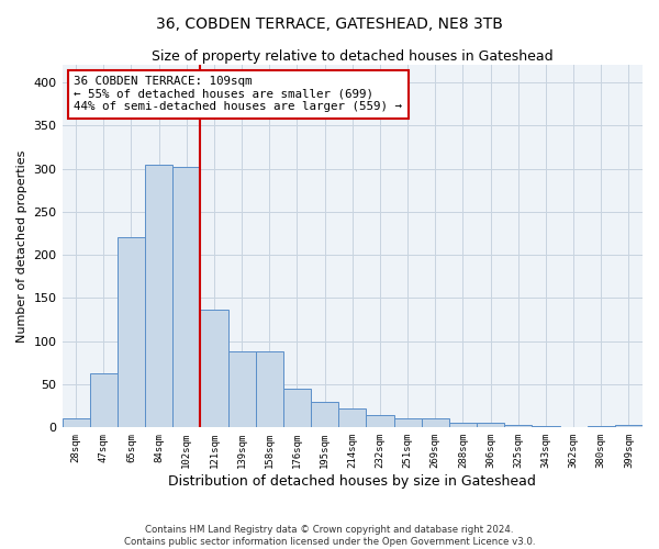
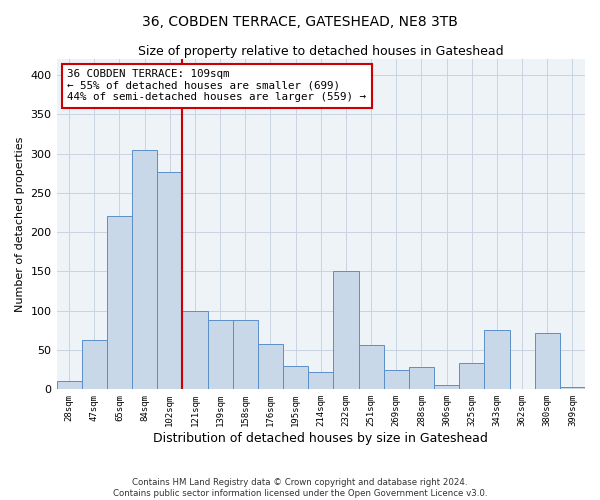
102sqm: 302 -> 276
121sqm: 137 -> 100
176sqm: 45 -> 58
232sqm: 14 -> 150
251sqm: 11 -> 56
269sqm: 10 -> 24
288sqm: 5 -> 28
325sqm: 3 -> 34
343sqm: 2 -> 76
380sqm: 2 -> 72
